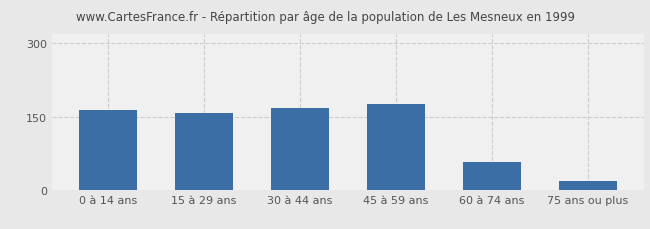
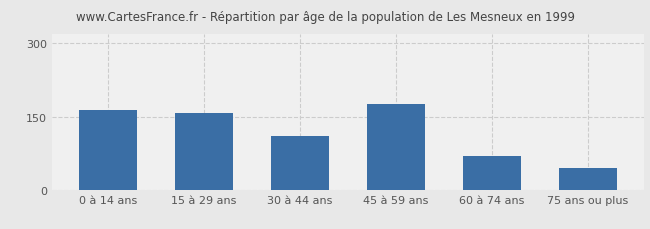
30 à 44 ans: 168 -> 110
60 à 74 ans: 57 -> 70
75 ans ou plus: 18 -> 45
